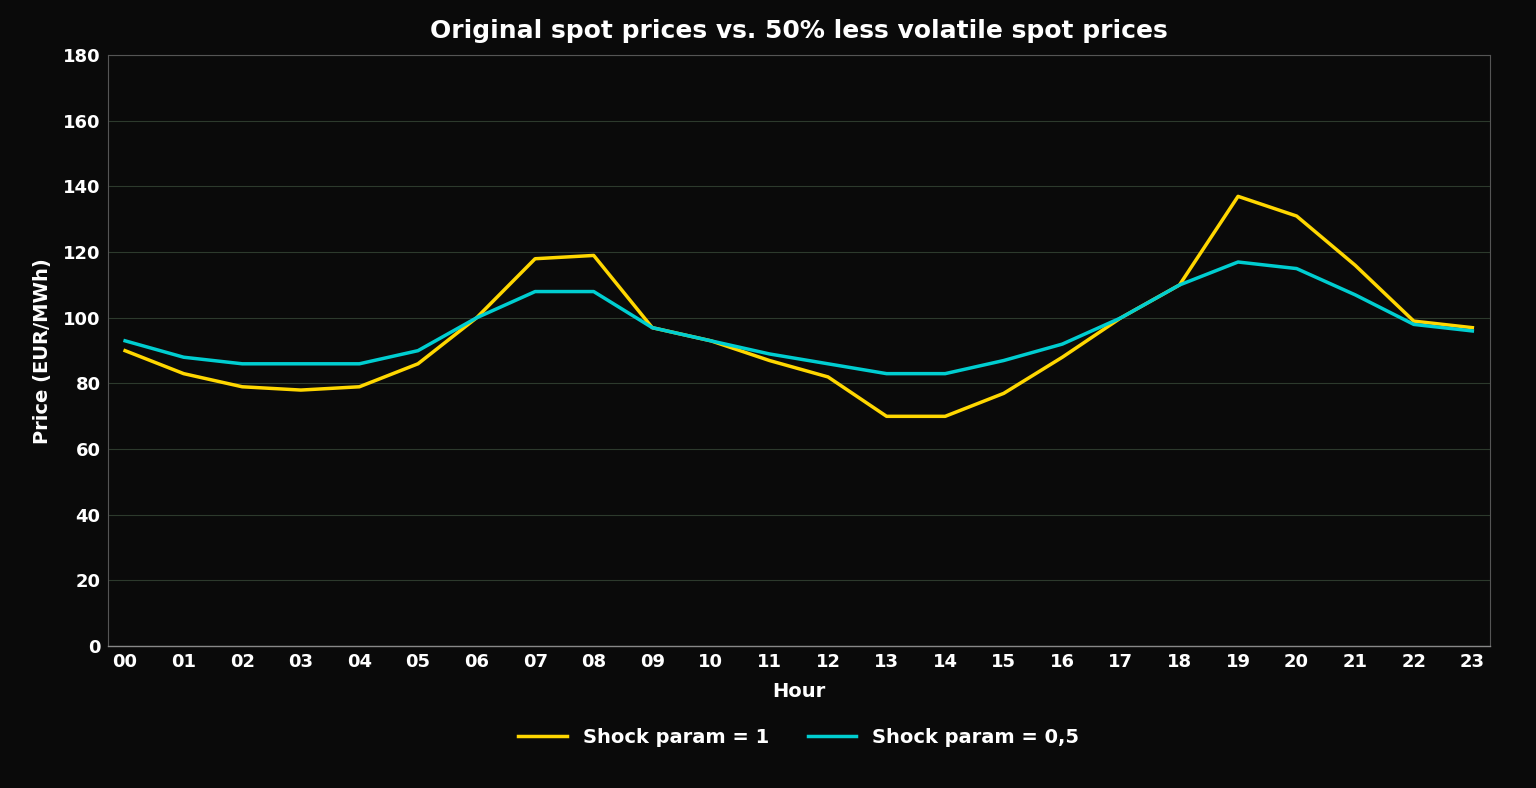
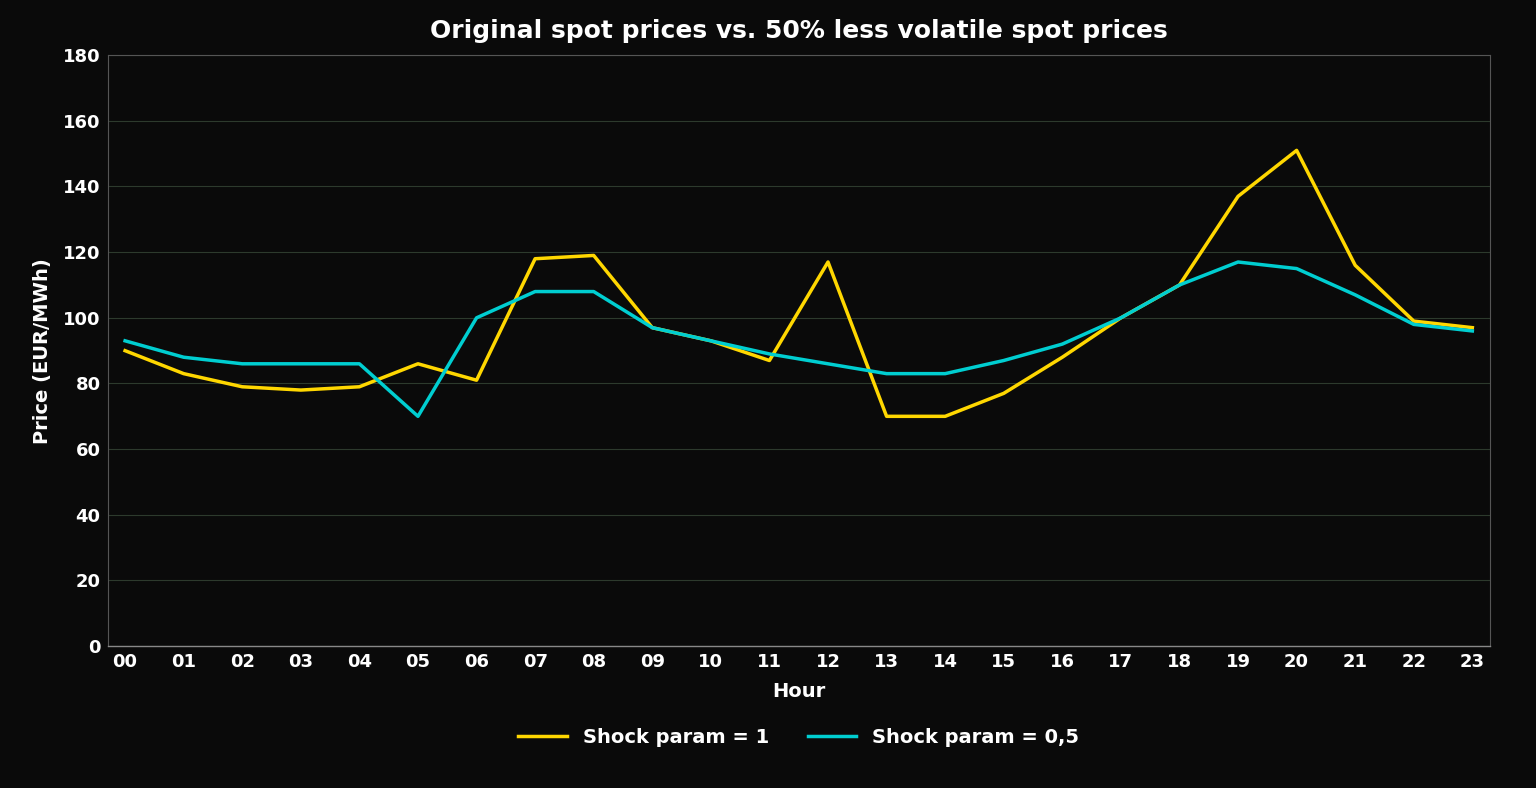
Shock param = 0,5/05: 90 -> 70
Shock param = 1/06: 100 -> 81
Shock param = 1/12: 82 -> 117
Shock param = 1/20: 131 -> 151
